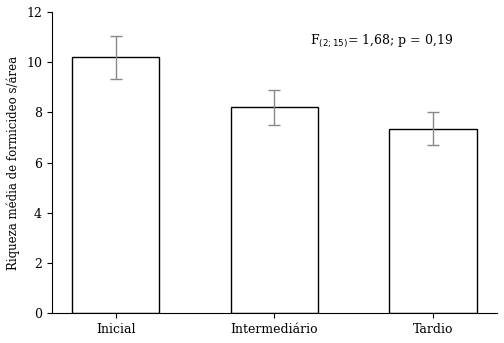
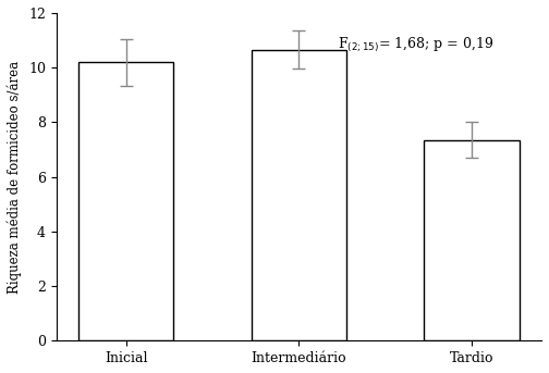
Intermediário: 8.20 -> 10.65
